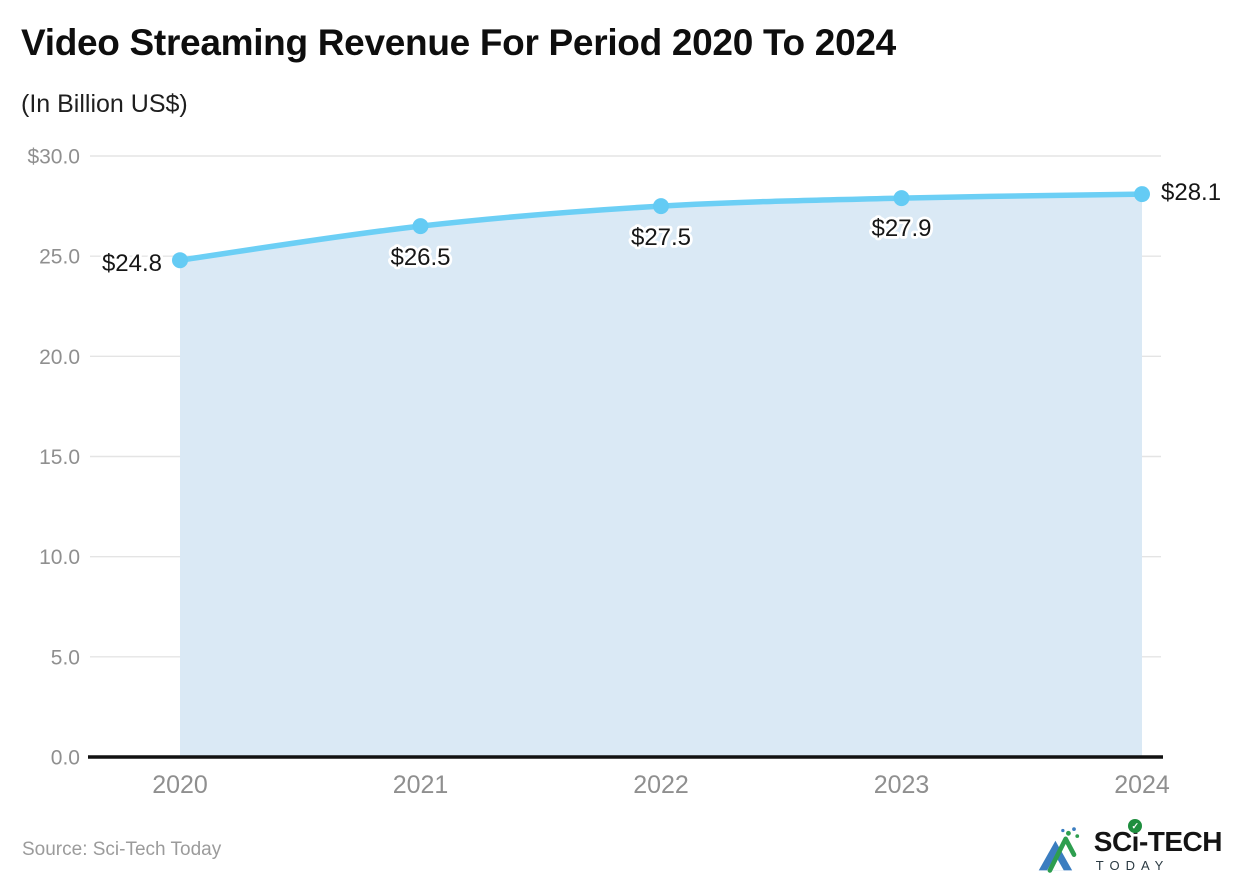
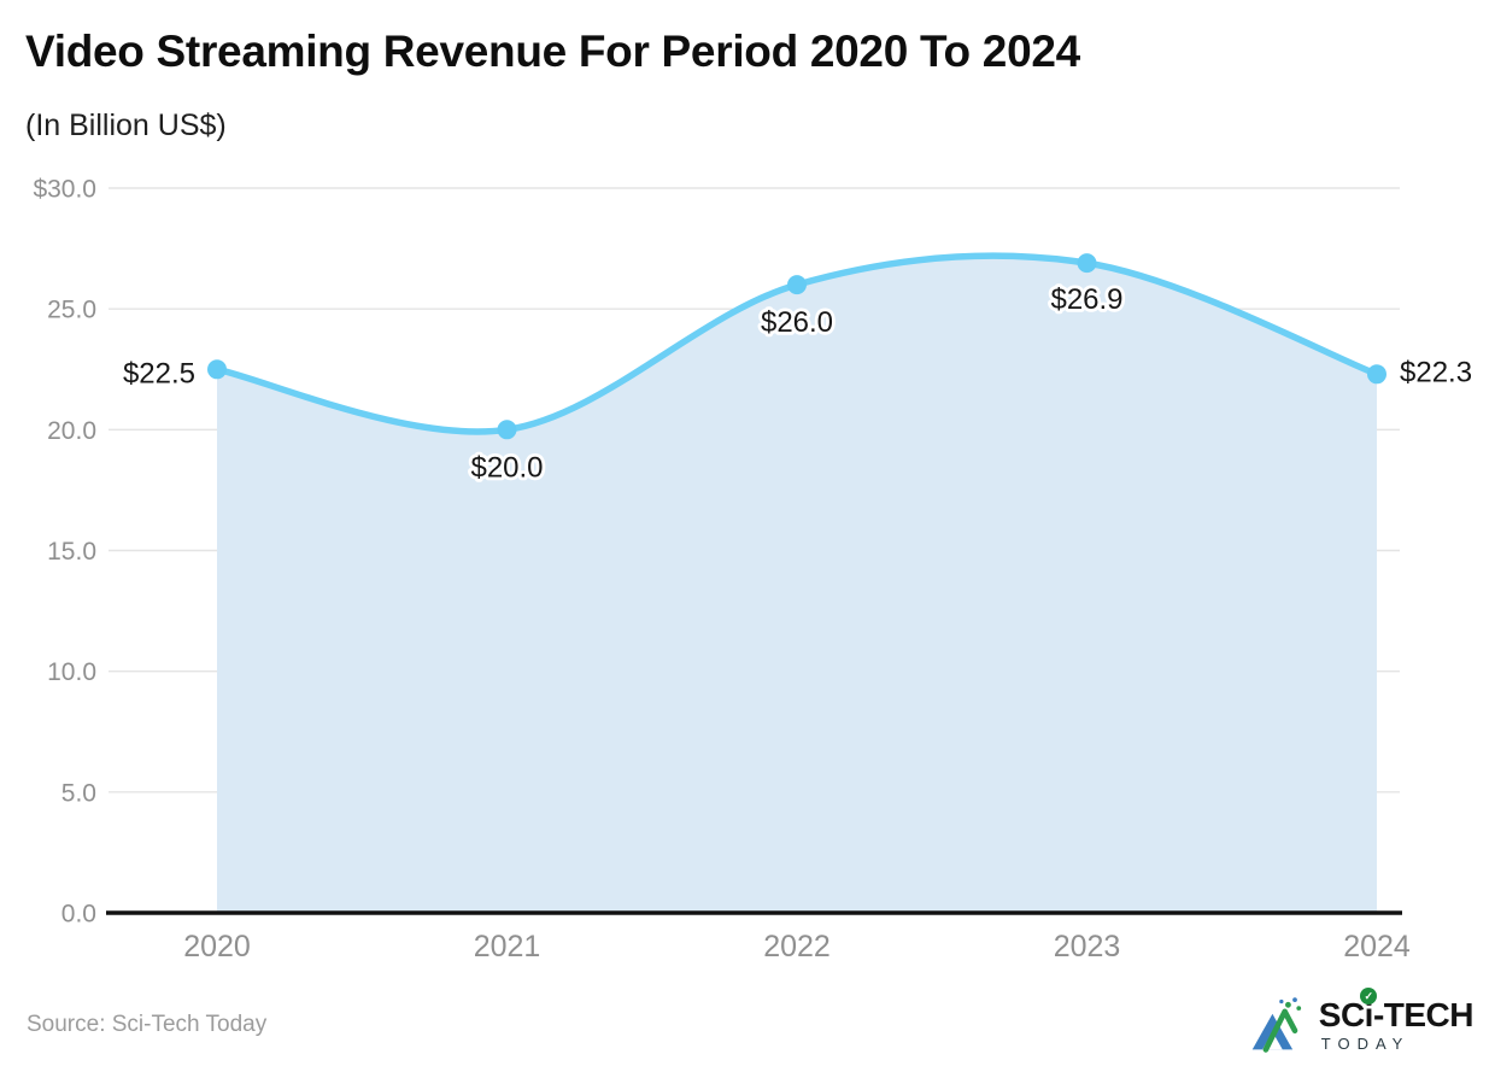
2020: $24.8 -> $22.5
2021: $26.5 -> $20.0
2022: $27.5 -> $26.0
2023: $27.9 -> $26.9
2024: $28.1 -> $22.3
